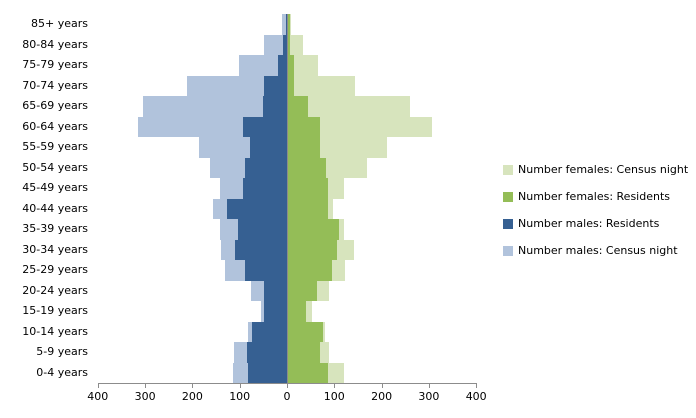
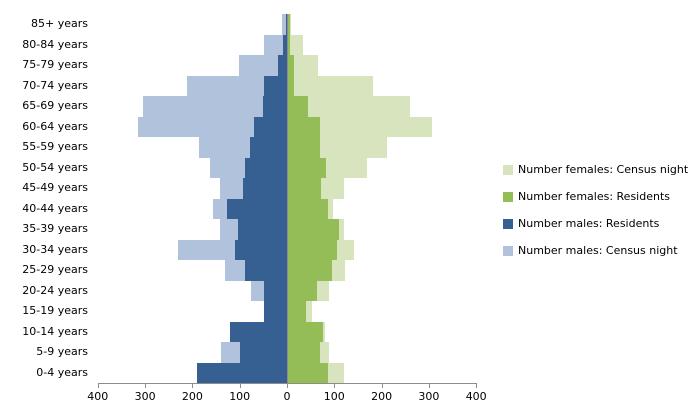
Number females: Census night/70-74 years: 140 -> 180
Number males: Residents/60-64 years: 90 -> 70
Number females: Residents/45-49 years: 80 -> 70
Number males: Census night/30-34 years: 140 -> 230
Number males: Census night/15-19 years: 60 -> 30
Number males: Residents/10-14 years: 80 -> 120
Number males: Residents/5-9 years: 80 -> 100
Number males: Census night/5-9 years: 110 -> 140
Number males: Residents/0-4 years: 80 -> 190
